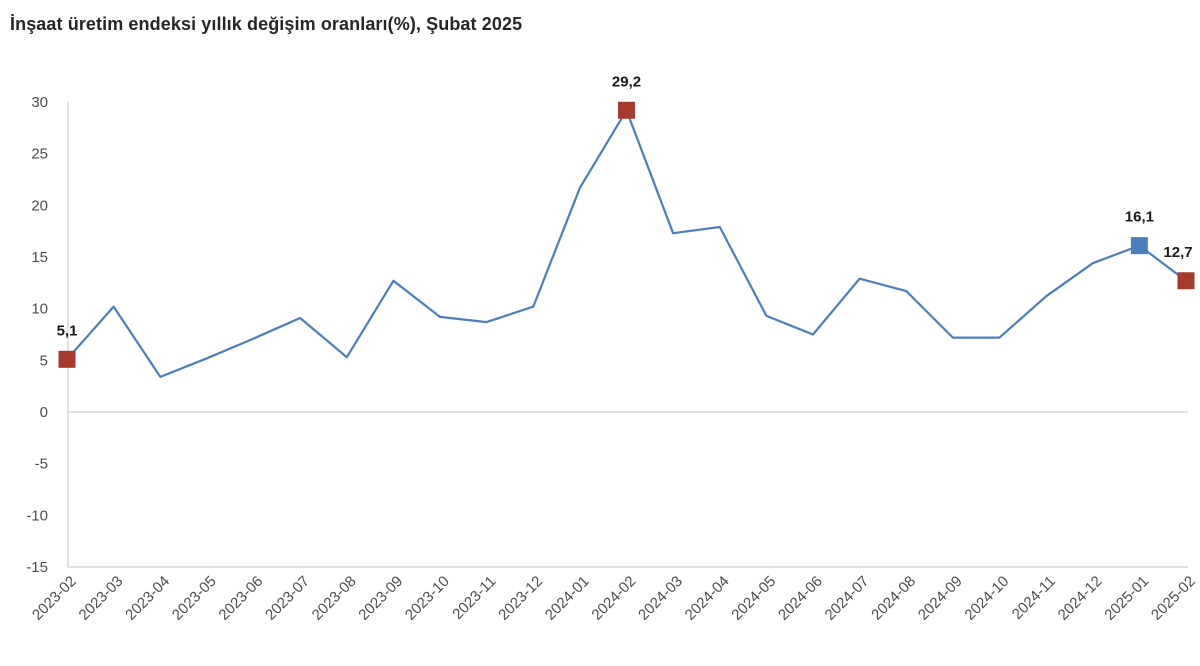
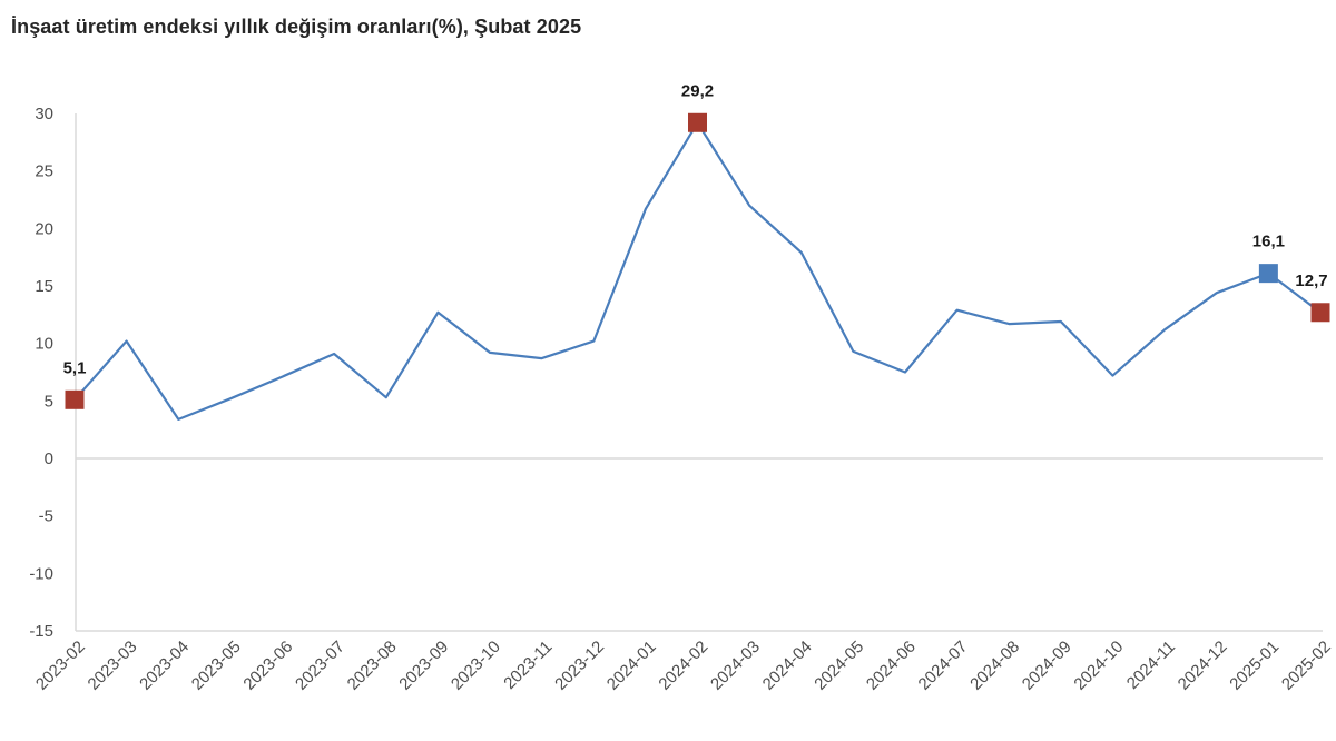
2024-03: 17.3 -> 22.0
2024-09: 7.2 -> 11.9
